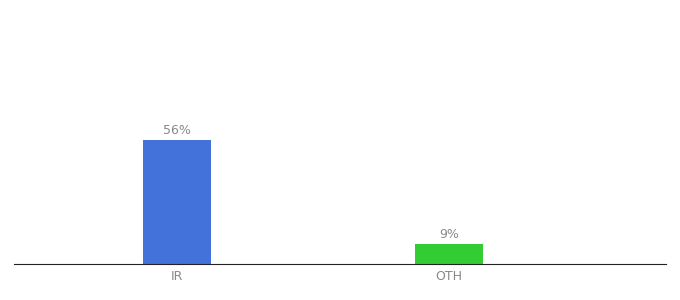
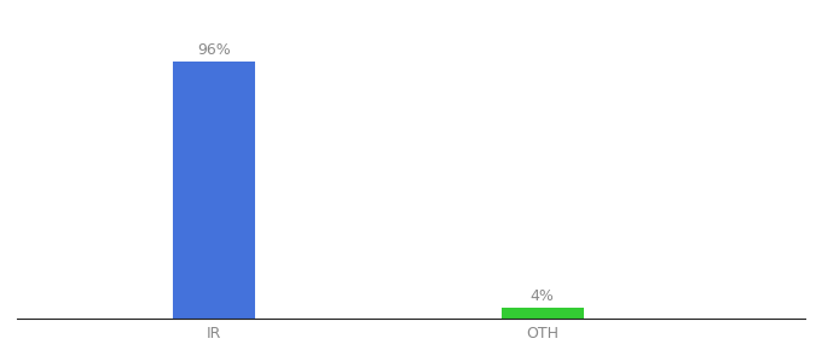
IR: 56% -> 96%
OTH: 9% -> 4%
